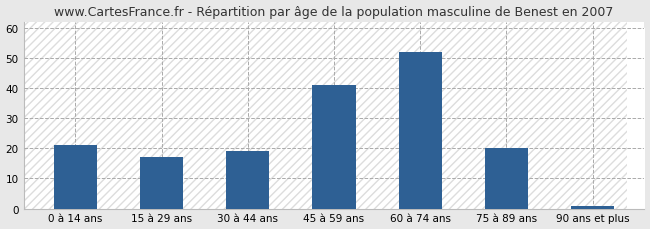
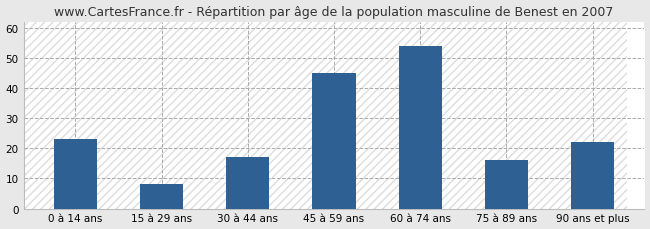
0 à 14 ans: 21 -> 23
15 à 29 ans: 17 -> 8
30 à 44 ans: 19 -> 17
45 à 59 ans: 41 -> 45
60 à 74 ans: 52 -> 54
75 à 89 ans: 20 -> 16
90 ans et plus: 1 -> 22
